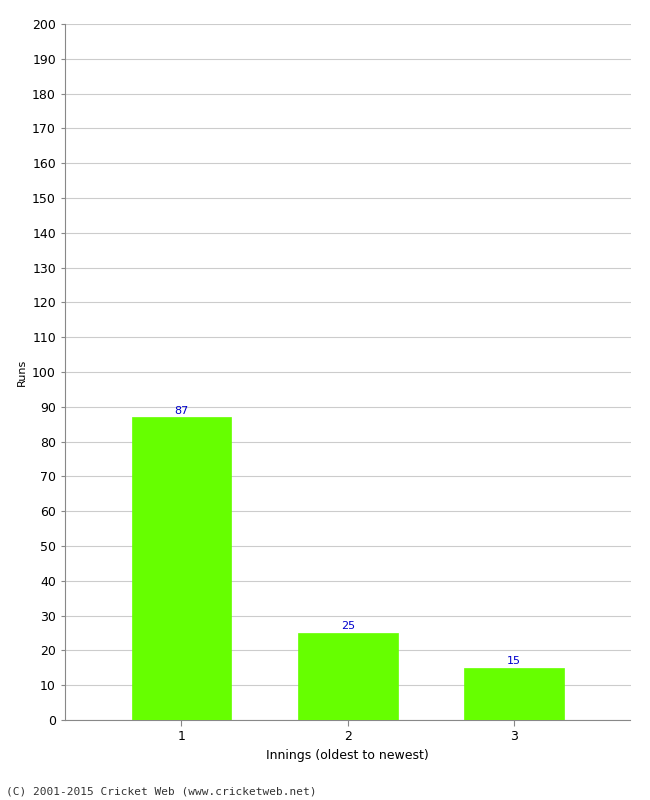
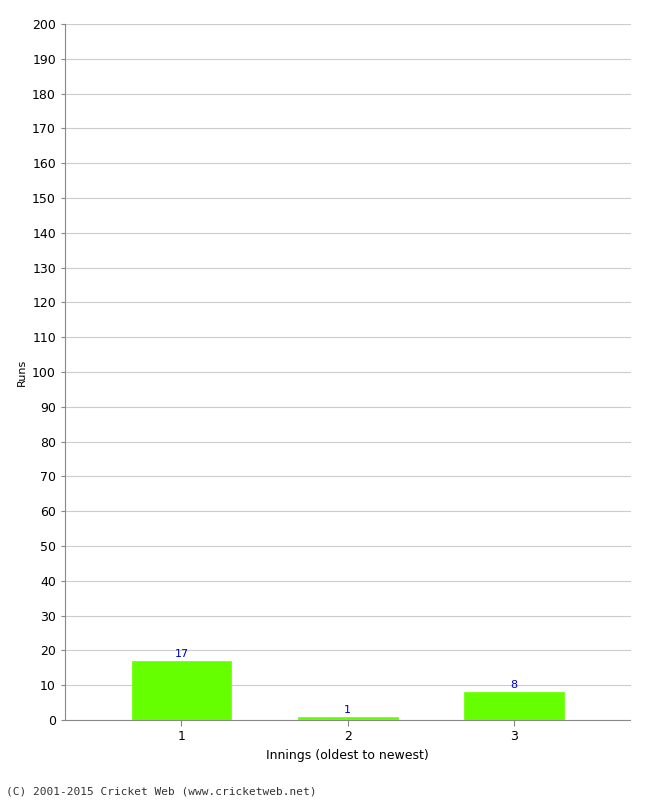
1: 87 -> 17
2: 25 -> 1
3: 15 -> 8
